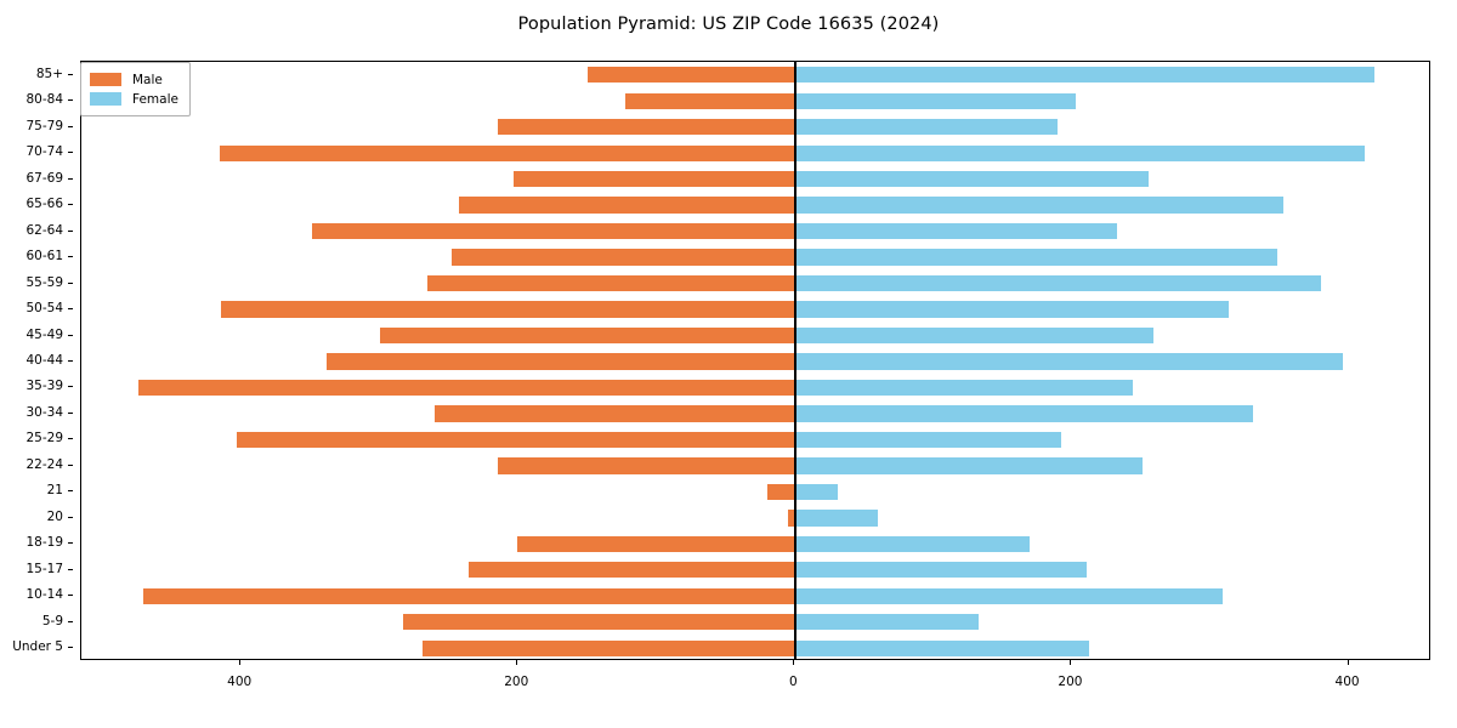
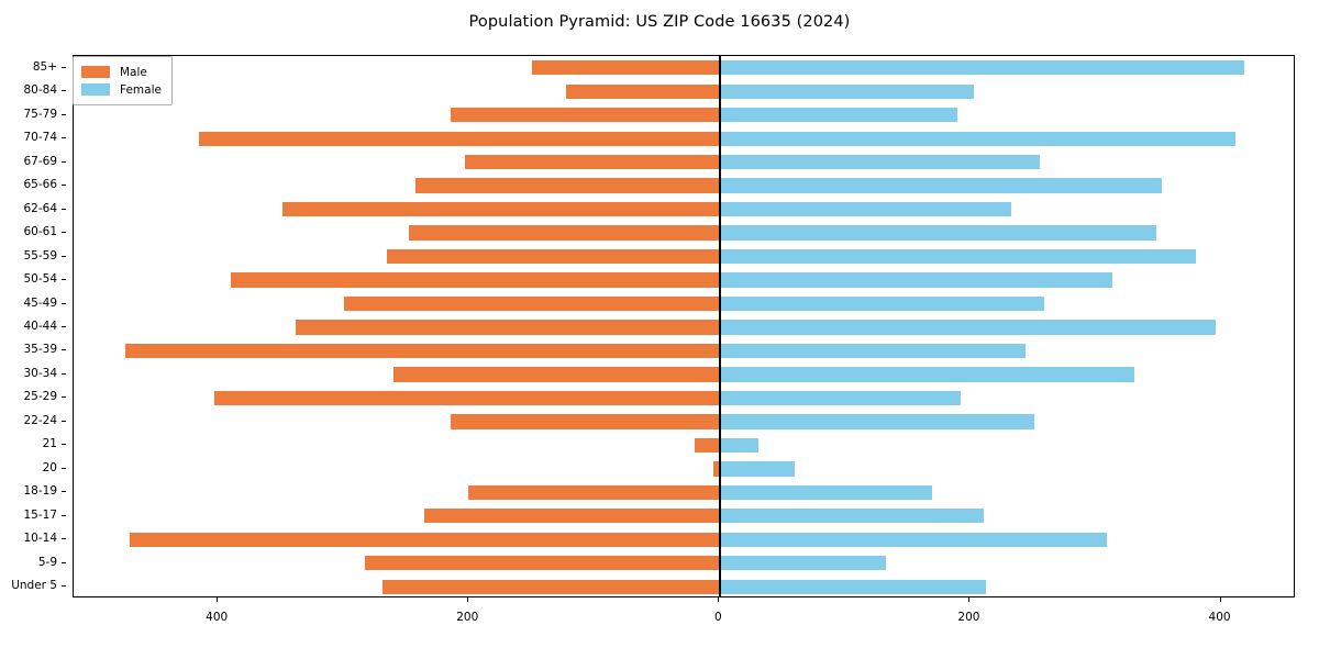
Male/50-54: 414 -> 390
